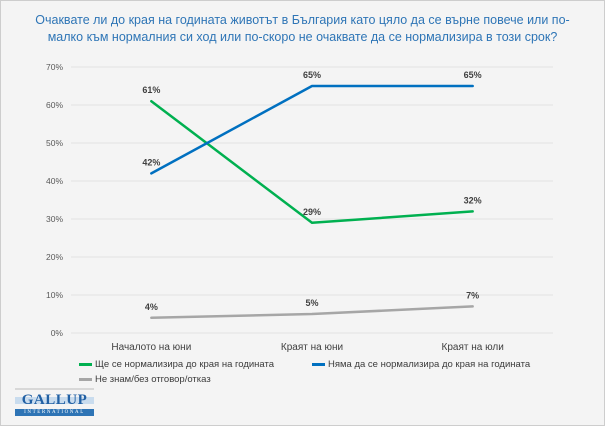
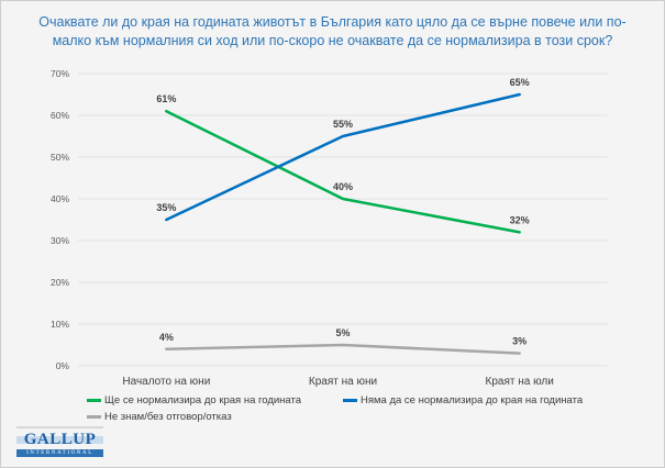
Няма да се нормализира до края на годината/Началото на юни: 42% -> 35%
Ще се нормализира до края на годината/Краят на юни: 29% -> 40%
Няма да се нормализира до края на годината/Краят на юни: 65% -> 55%
Не знам/без отговор/отказ/Краят на юли: 7% -> 3%
